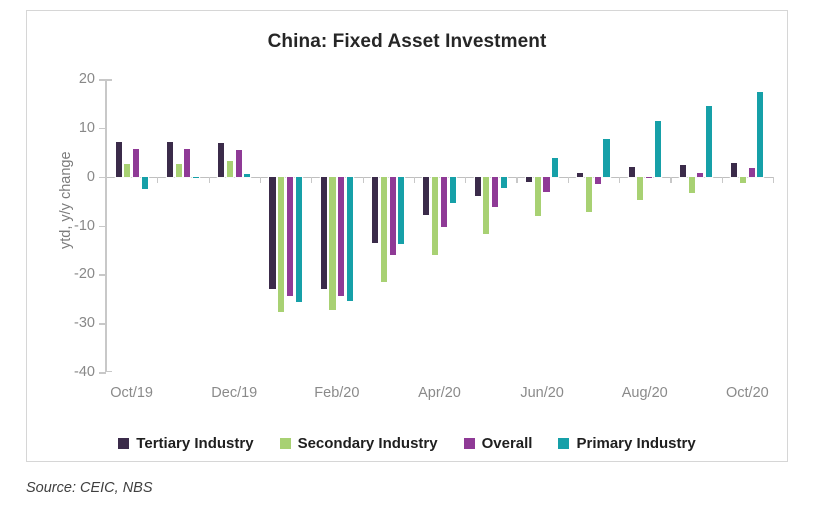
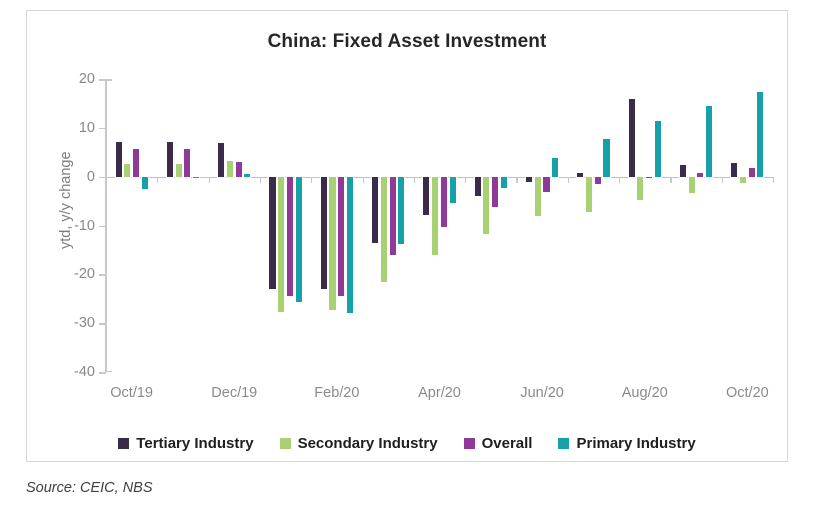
Overall/Dec/19: 5 -> 3
Primary Industry/Feb/20: -26 -> -28
Tertiary Industry/Aug/20: 2 -> 16
